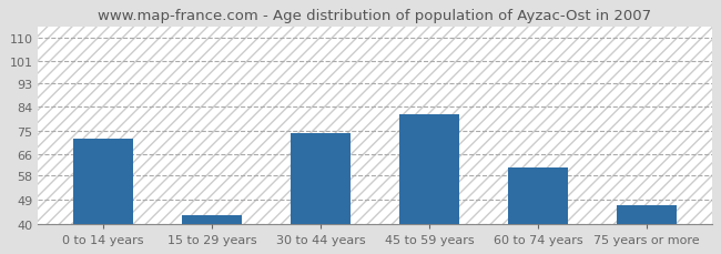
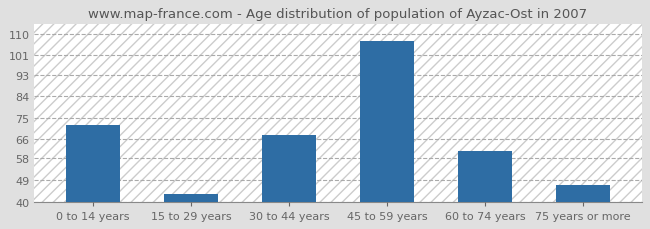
30 to 44 years: 74 -> 68
45 to 59 years: 81 -> 107
